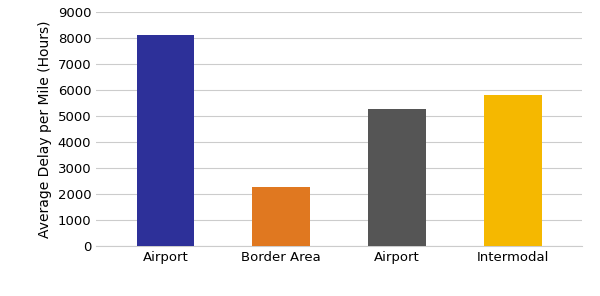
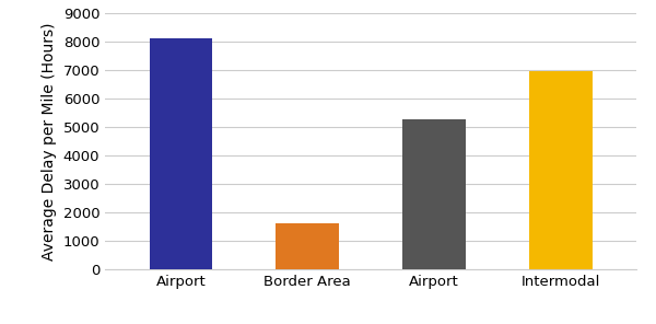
Border Area: 2250 -> 1600
Intermodal: 5800 -> 6950
